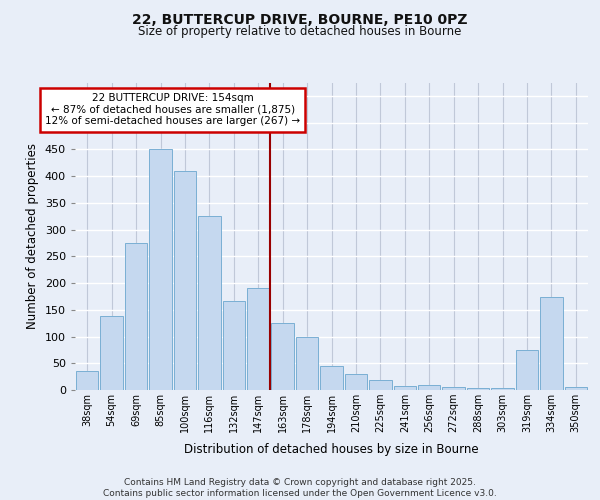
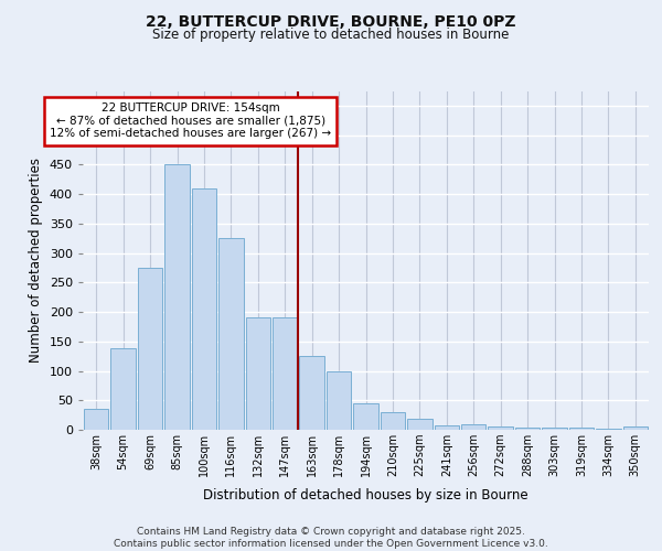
132sqm: 166 -> 190
319sqm: 74 -> 3
334sqm: 174 -> 2
